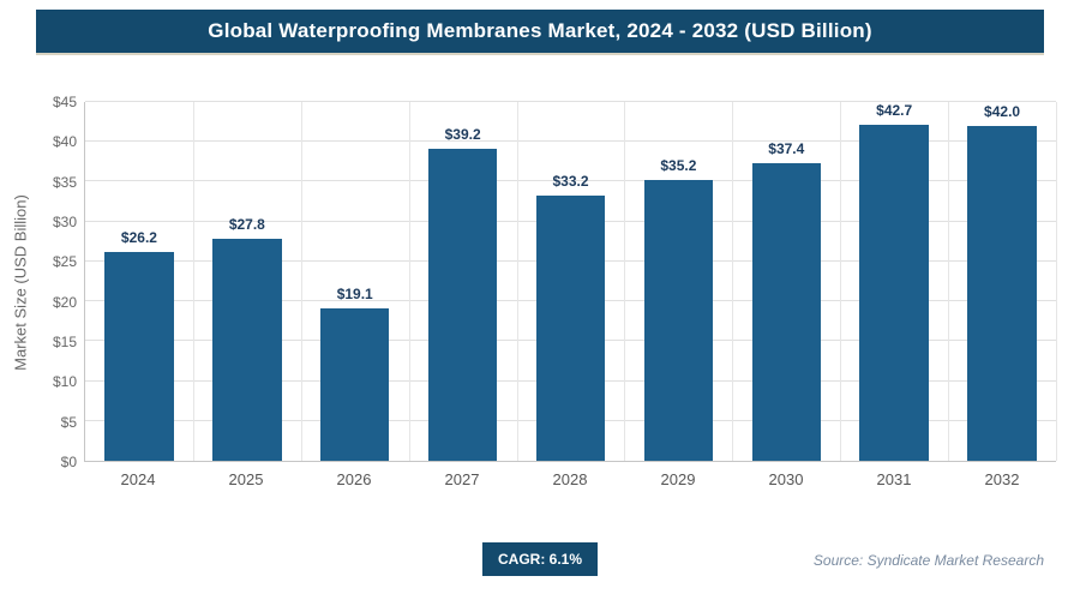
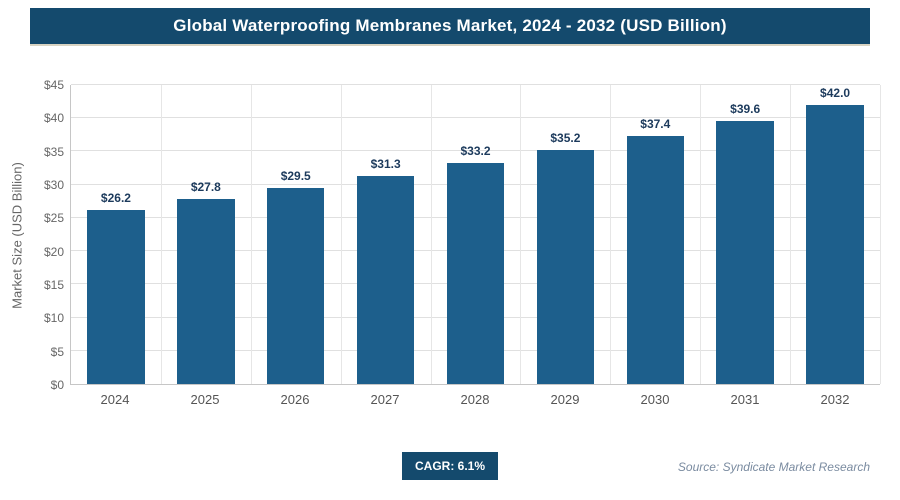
2026: $19.1 -> $29.5
2027: $39.2 -> $31.3
2031: $42.7 -> $39.6
